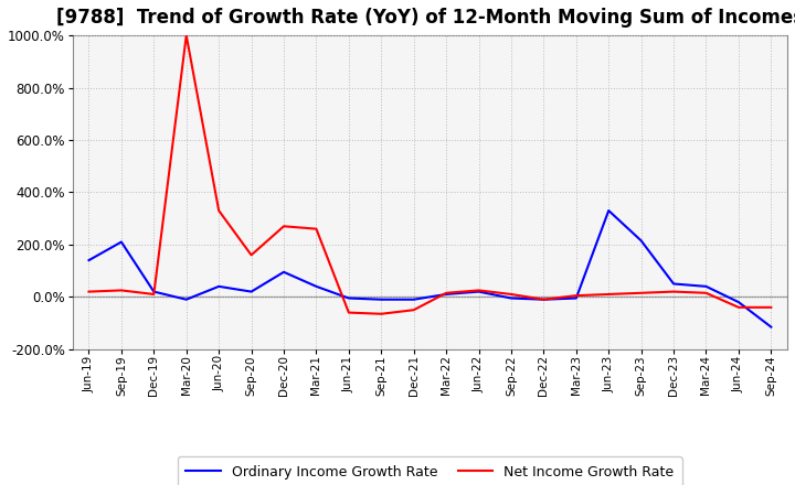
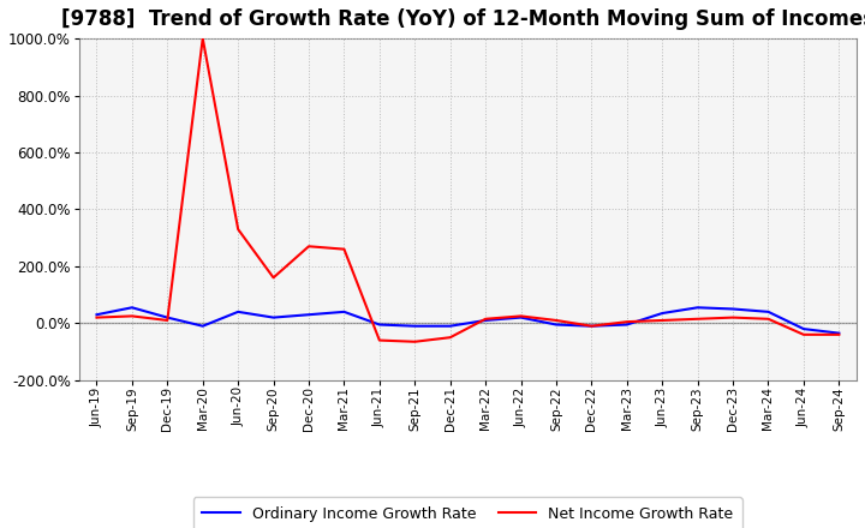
Ordinary Income Growth Rate/Jun-19: 140% -> 30%
Ordinary Income Growth Rate/Sep-19: 210% -> 55%
Ordinary Income Growth Rate/Dec-20: 95% -> 30%
Ordinary Income Growth Rate/Jun-23: 330% -> 35%
Ordinary Income Growth Rate/Sep-23: 215% -> 55%
Ordinary Income Growth Rate/Sep-24: -115% -> -35%
